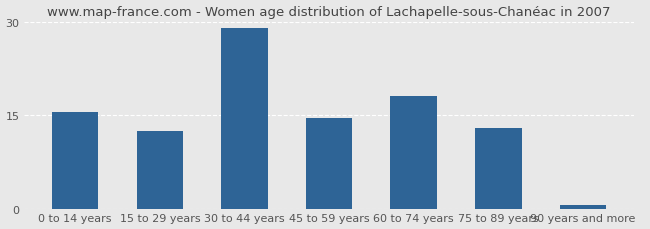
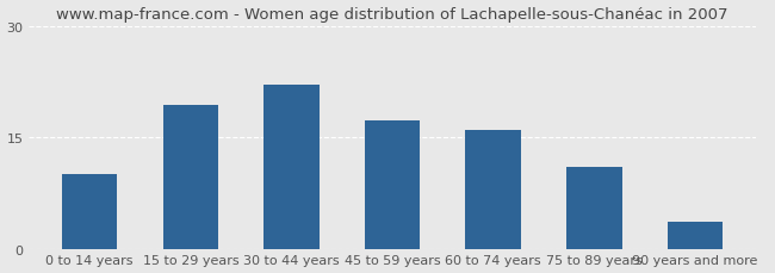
0 to 14 years: 15.5 -> 10.0
15 to 29 years: 12.5 -> 19.4
30 to 44 years: 29.0 -> 22.0
45 to 59 years: 14.5 -> 17.2
60 to 74 years: 18.0 -> 16.0
75 to 89 years: 13.0 -> 11.0
90 years and more: 0.5 -> 3.6
